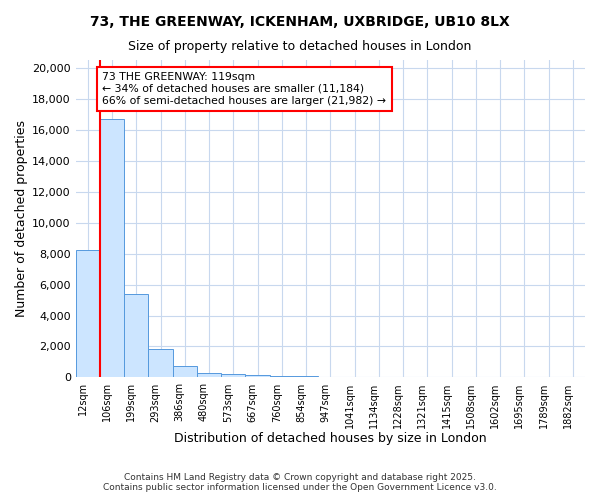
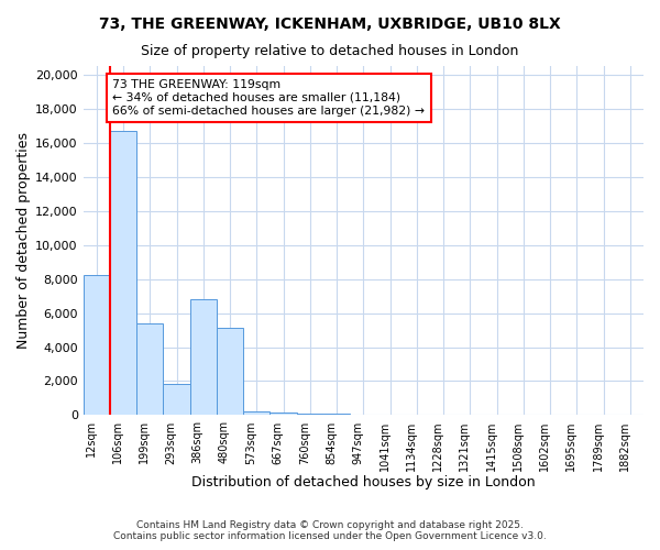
386sqm: 800 -> 6,800
480sqm: 300 -> 5,100
